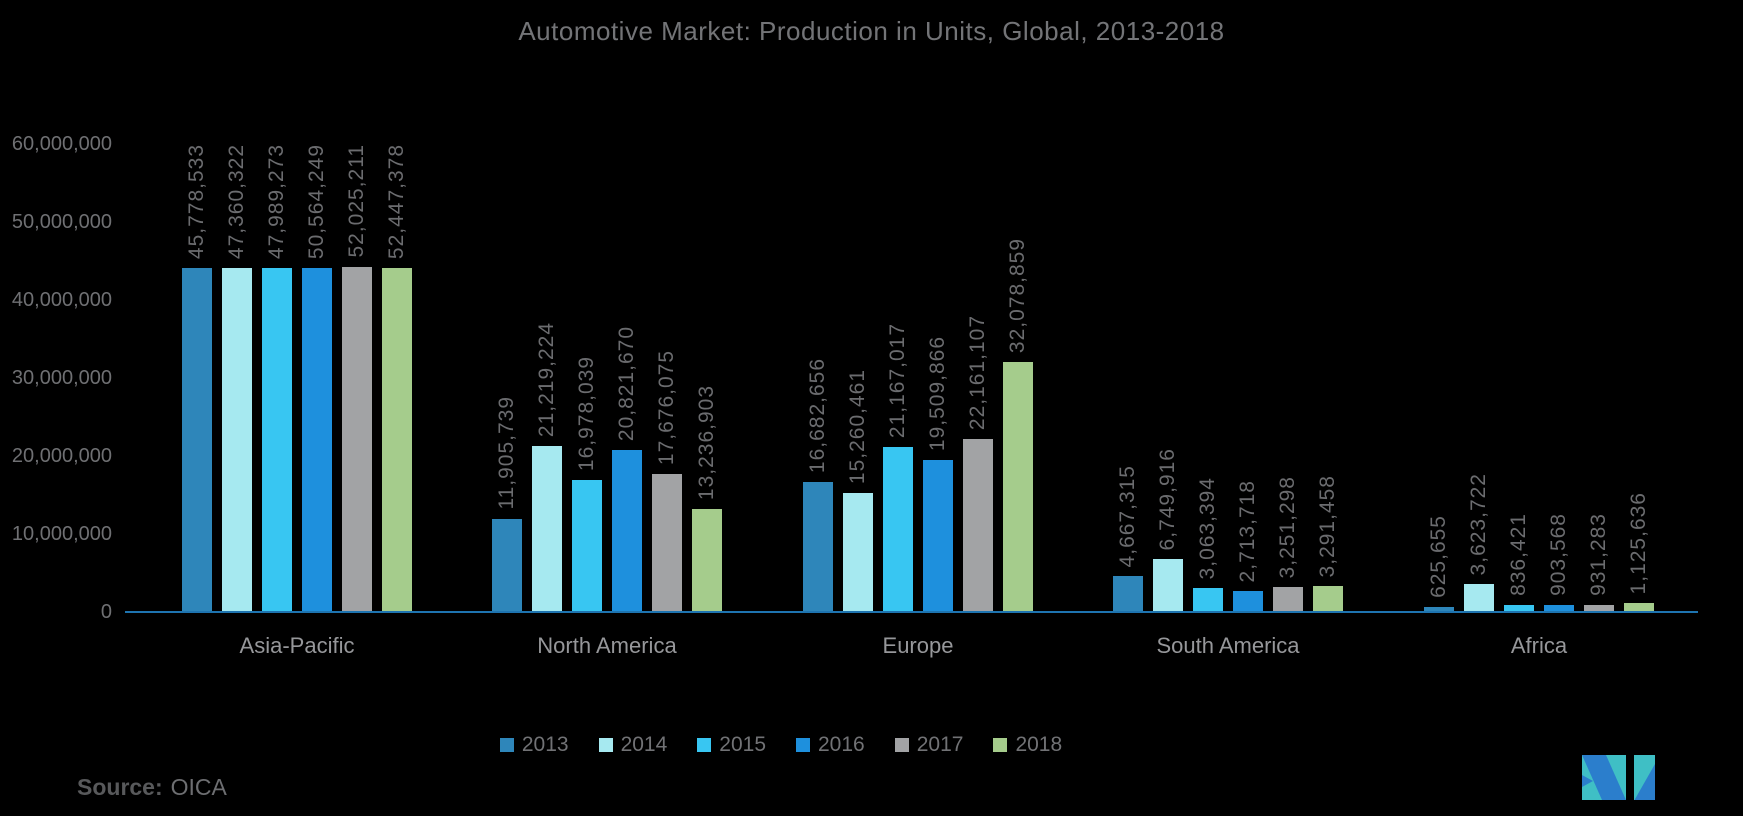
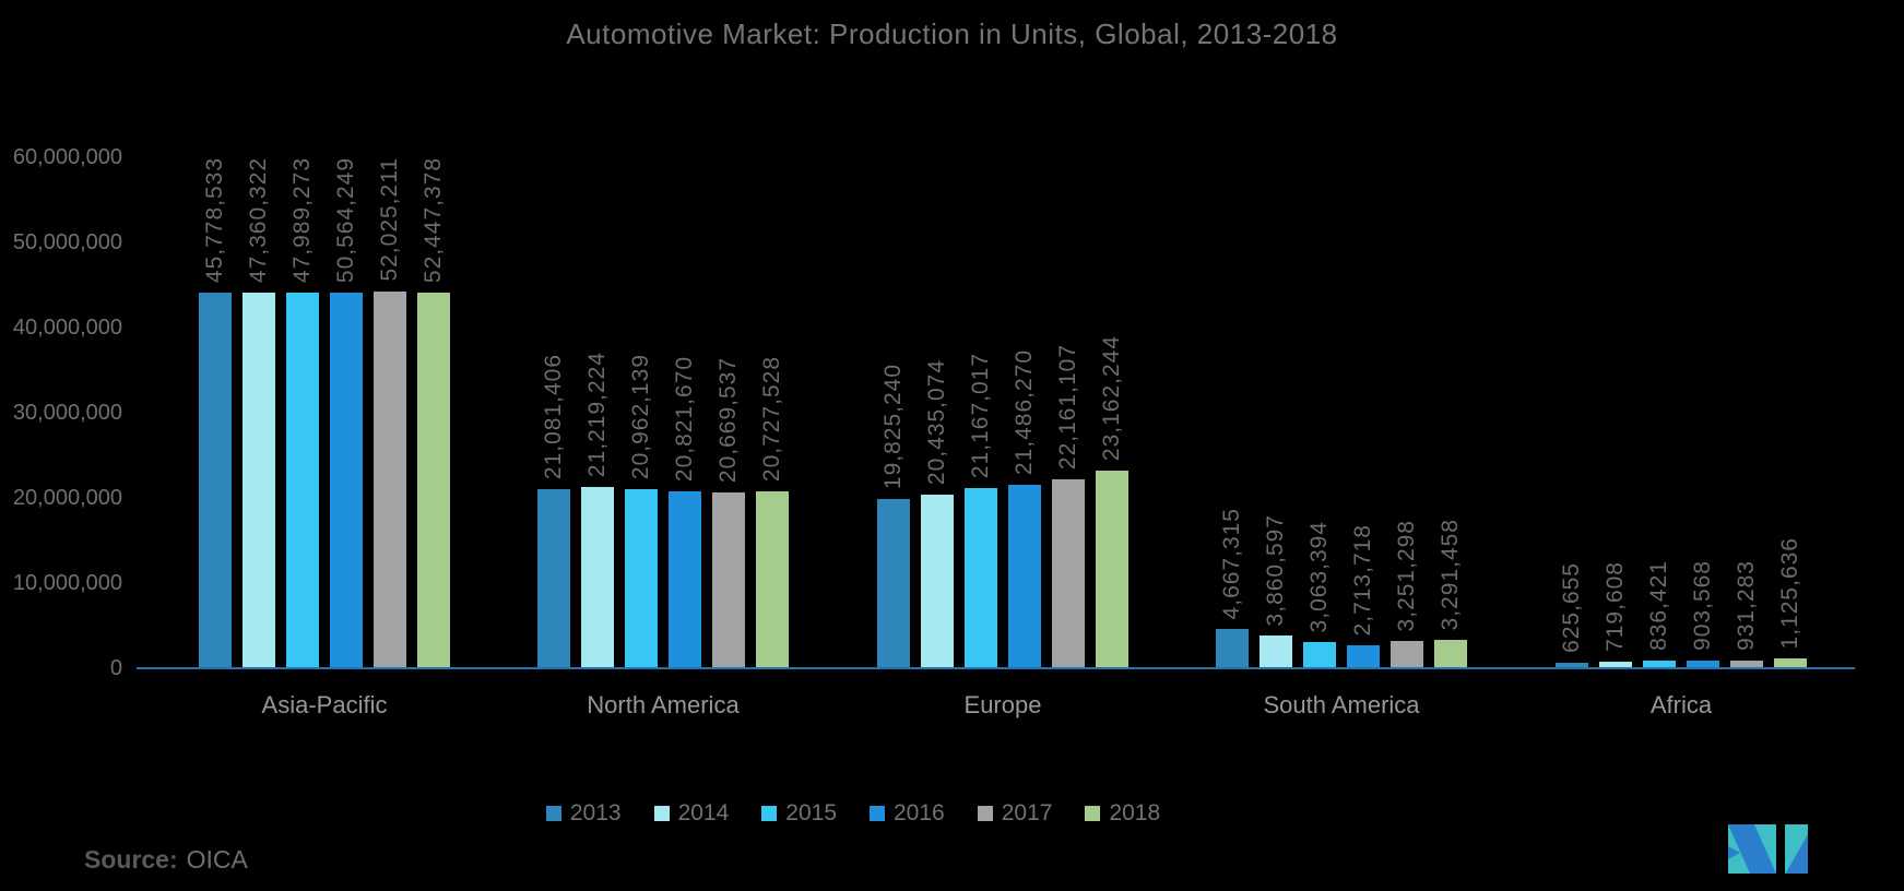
2013/North America: 11,905,739 -> 21,081,406
2015/North America: 16,978,039 -> 20,962,139
2017/North America: 17,676,075 -> 20,669,537
2018/North America: 13,236,903 -> 20,727,528
2013/Europe: 16,682,656 -> 19,825,240
2014/Europe: 15,260,461 -> 20,435,074
2016/Europe: 19,509,866 -> 21,486,270
2018/Europe: 32,078,859 -> 23,162,244
2014/South America: 6,749,916 -> 3,860,597
2014/Africa: 3,623,722 -> 719,608
